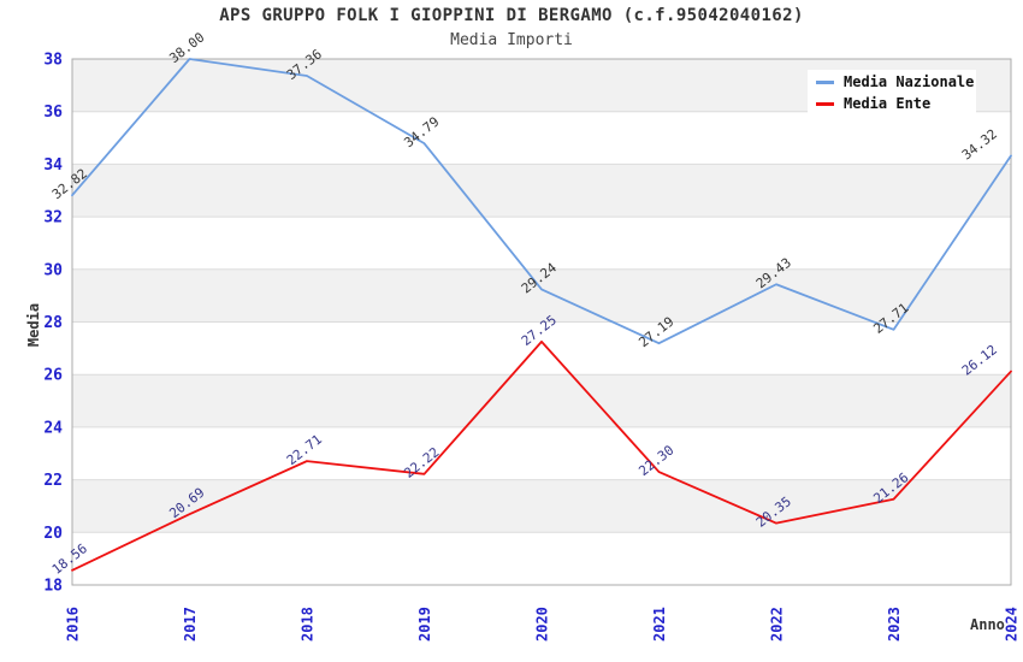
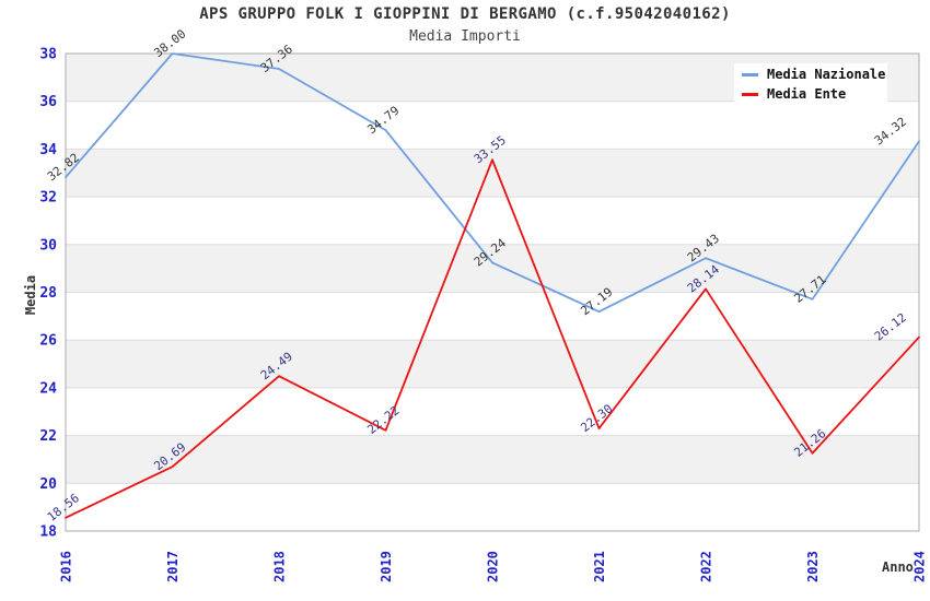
Media Ente/2018: 22.71 -> 24.49
Media Ente/2020: 27.25 -> 33.55
Media Ente/2022: 20.35 -> 28.14
